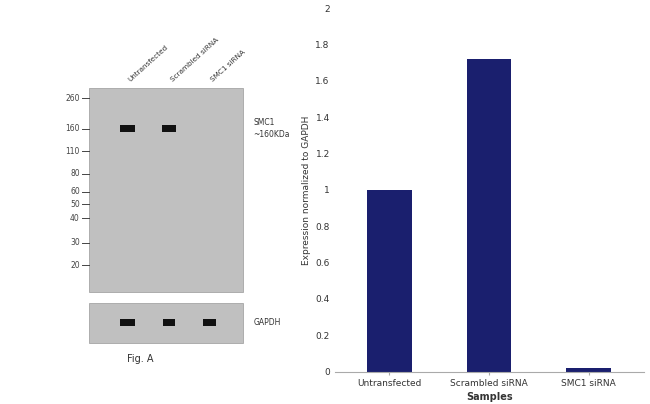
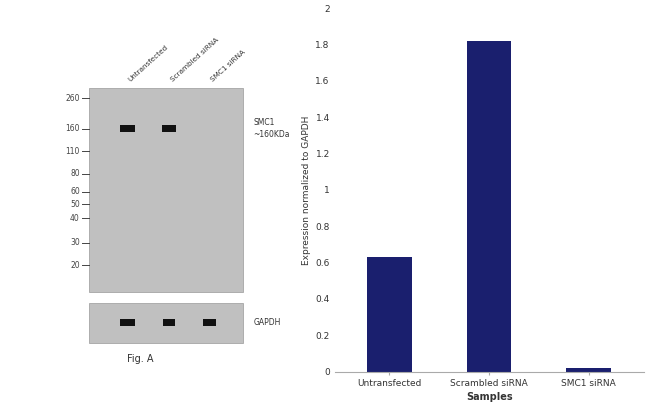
Untransfected: 1.00 -> 0.63
Scrambled siRNA: 1.72 -> 1.82
